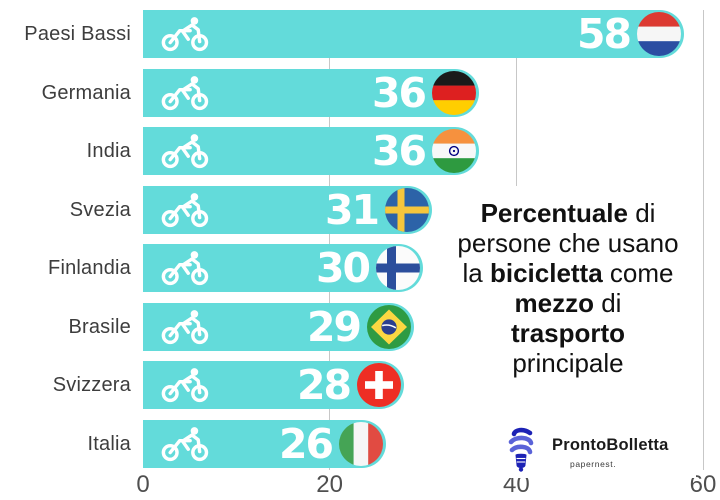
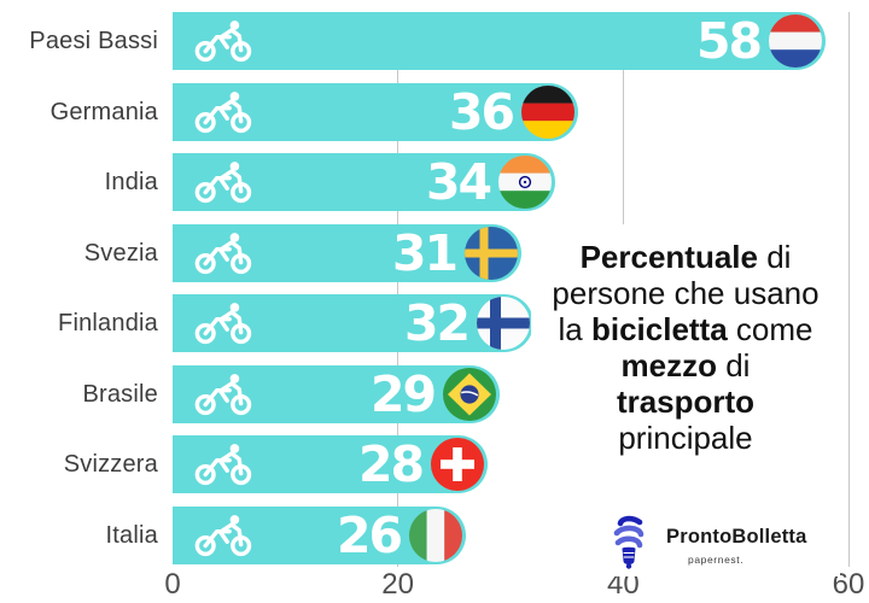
India: 36 -> 34
Finlandia: 30 -> 32
